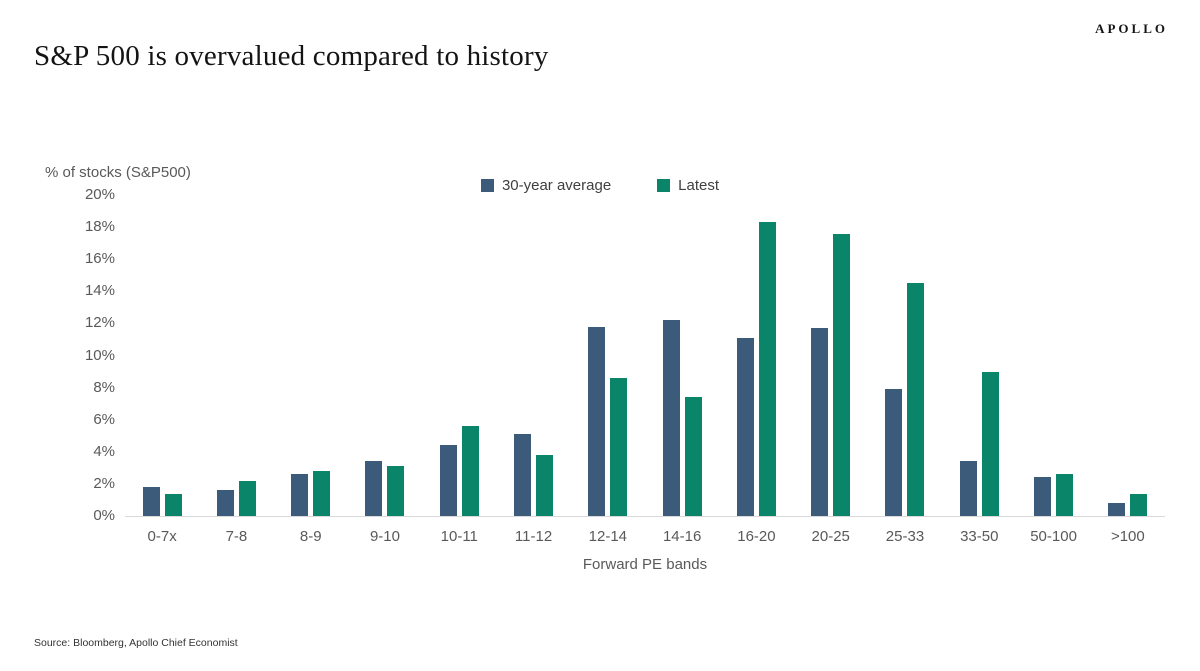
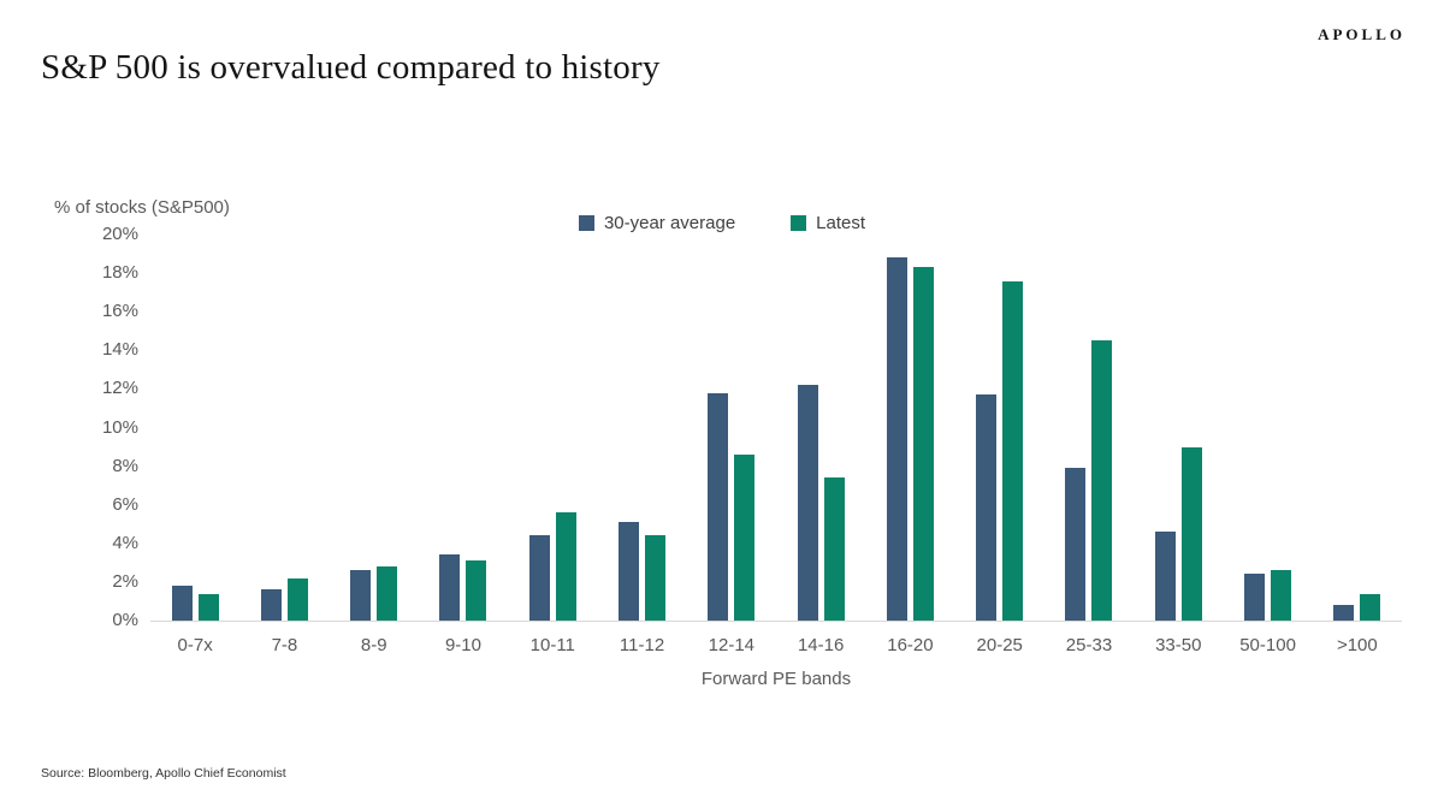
Latest/11-12: 3.8% -> 4.4%
30-year average/16-20: 11.1% -> 18.8%
30-year average/33-50: 3.4% -> 4.6%
